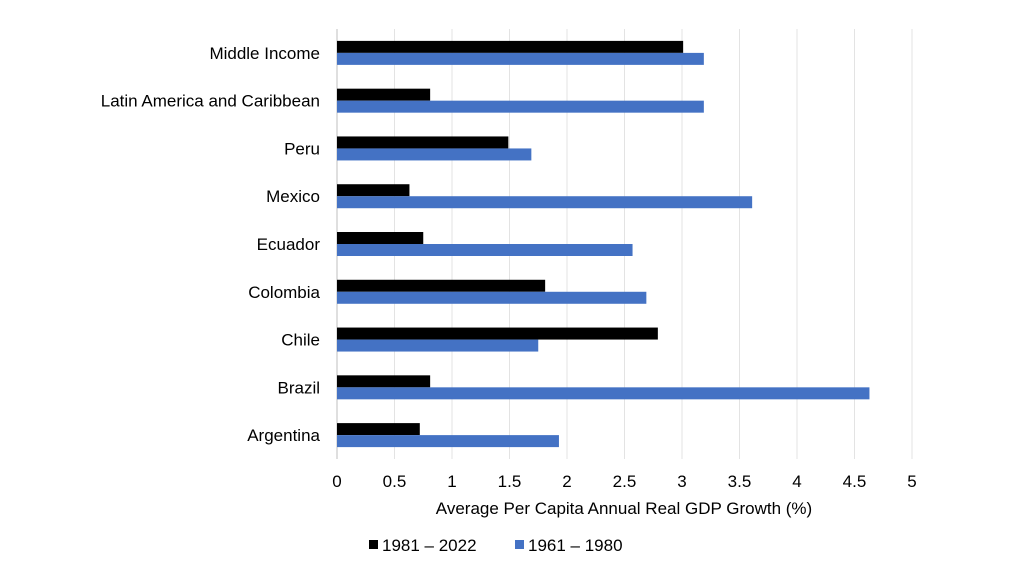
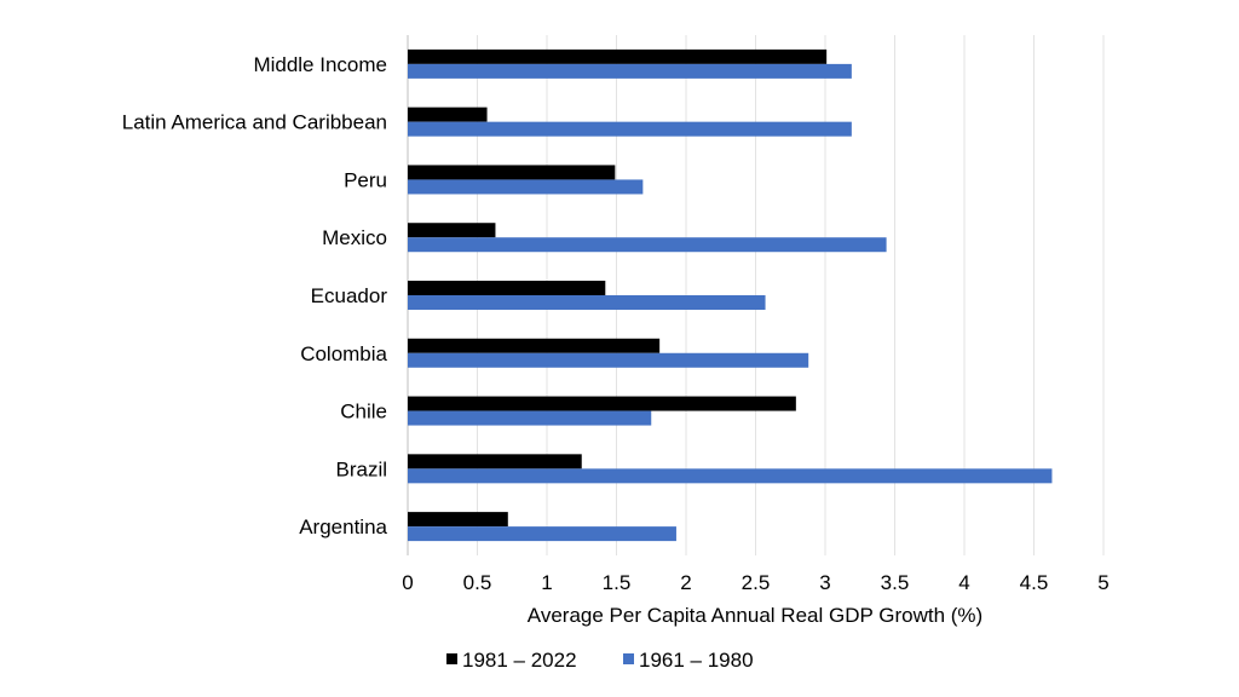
1981 – 2022/Latin America and Caribbean: 0.81 -> 0.57
1961 – 1980/Mexico: 3.61 -> 3.44
1981 – 2022/Ecuador: 0.75 -> 1.42
1961 – 1980/Colombia: 2.69 -> 2.88
1981 – 2022/Brazil: 0.81 -> 1.25
